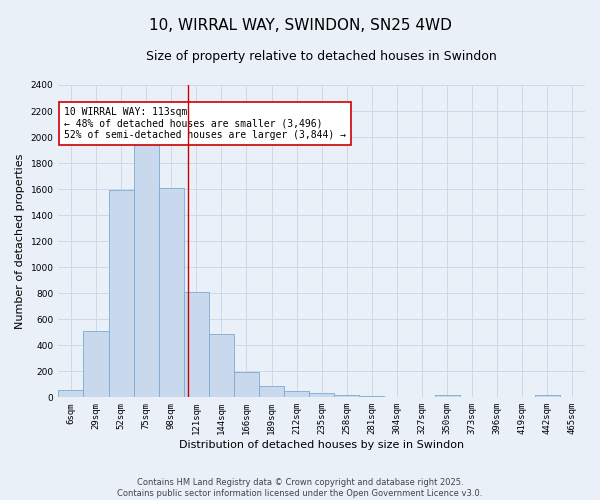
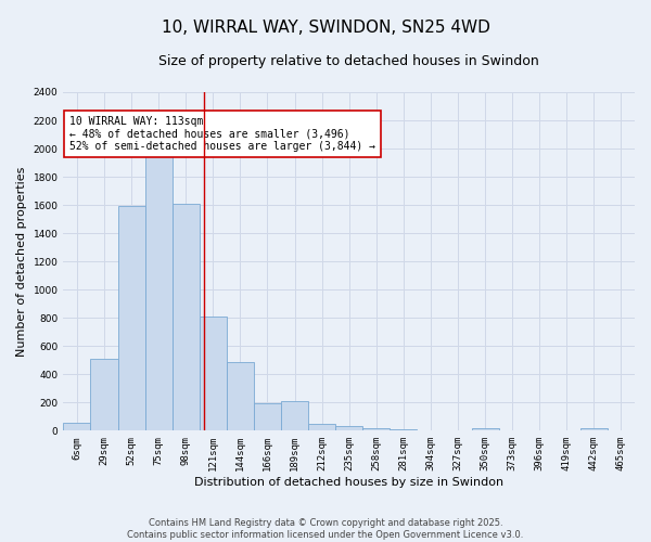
189sqm: 90 -> 210
